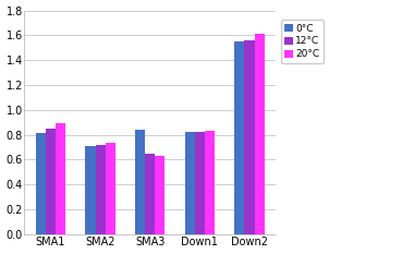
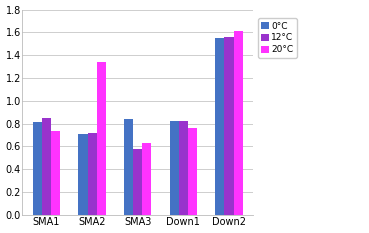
20°C/SMA1: 0.89 -> 0.73
20°C/SMA2: 0.73 -> 1.34
12°C/SMA3: 0.65 -> 0.58
20°C/Down1: 0.83 -> 0.76
